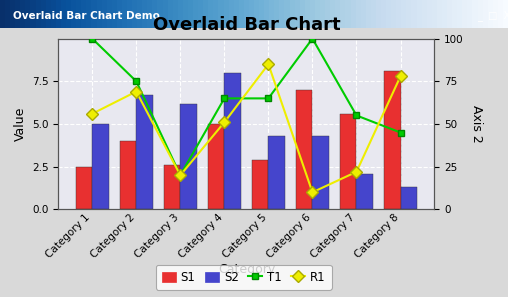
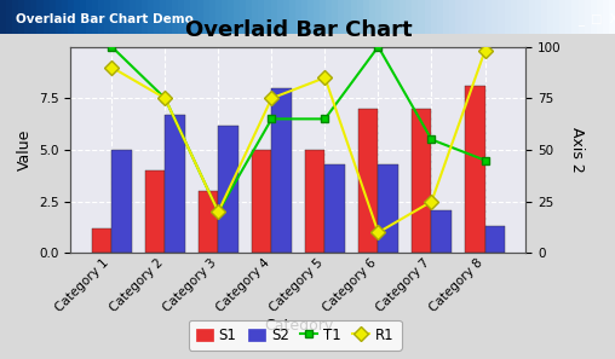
S1/Category 1: 2.5 -> 1.2
R1/Category 1: 56 -> 90
R1/Category 2: 69 -> 75
S1/Category 3: 2.6 -> 3.0
R1/Category 4: 51 -> 75
S1/Category 5: 2.9 -> 5.0
S1/Category 7: 5.6 -> 7.0
R1/Category 7: 22 -> 25
R1/Category 8: 78 -> 98
